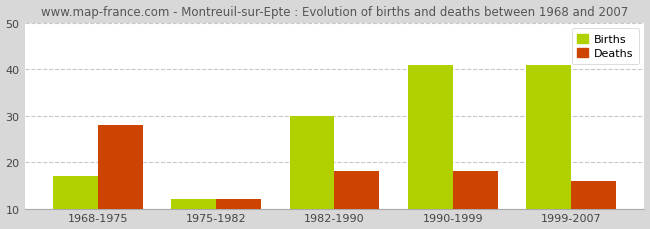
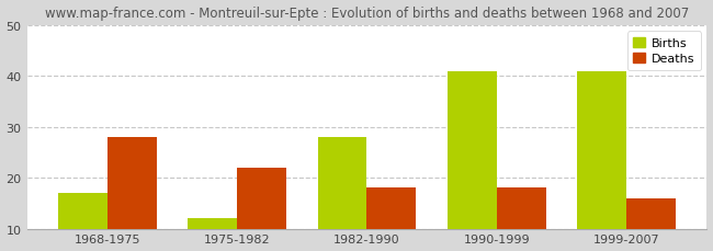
Deaths/1975-1982: 12 -> 22
Births/1982-1990: 30 -> 28
